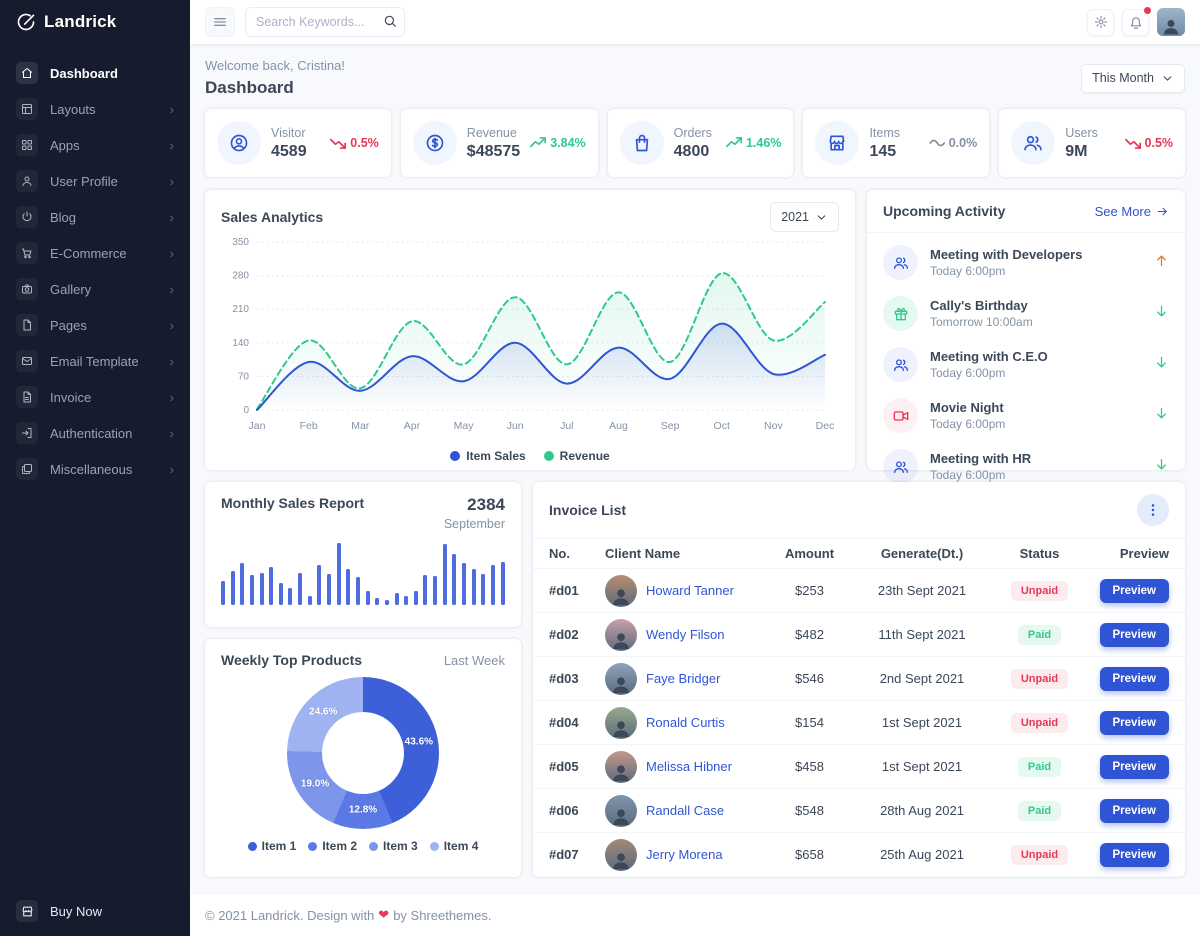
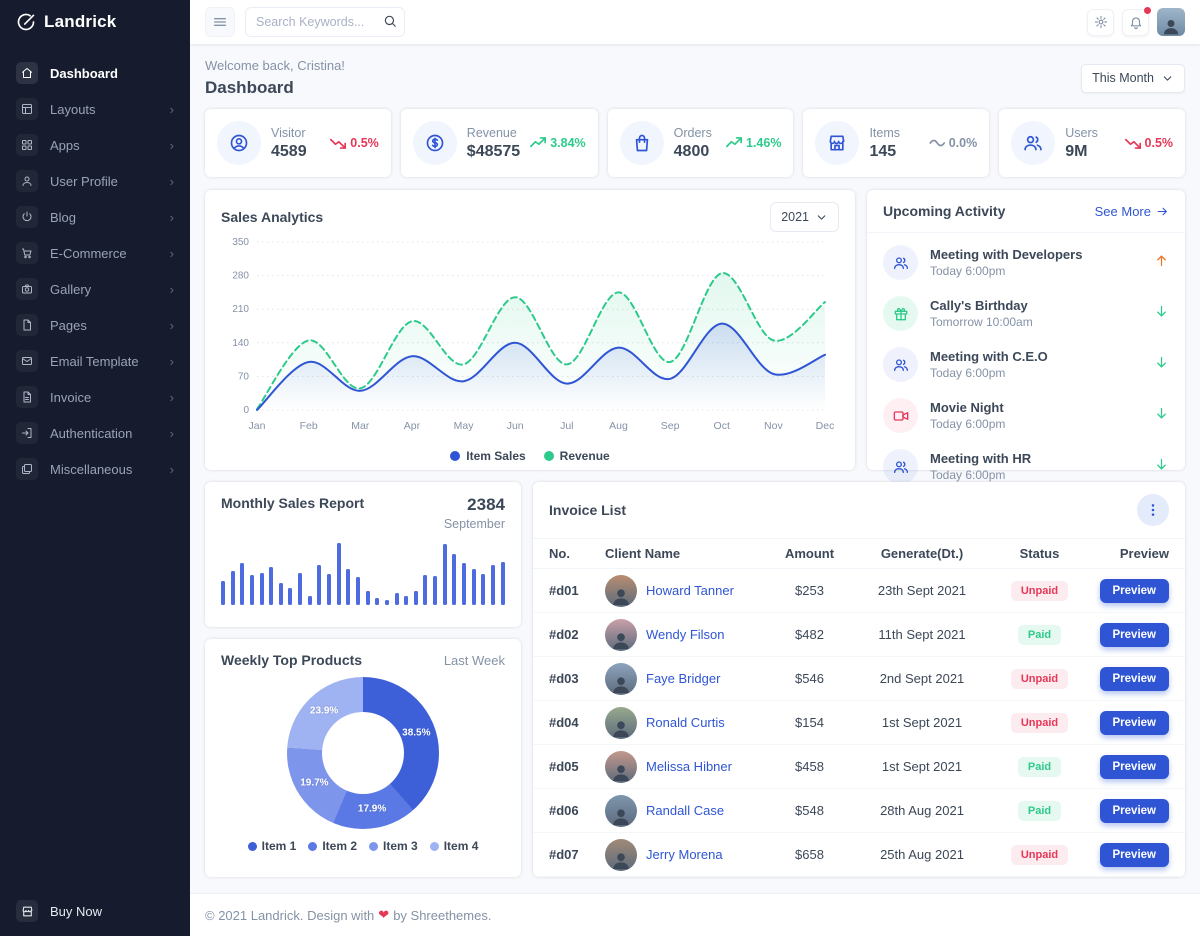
Weekly Top Products/Item 1: 43.6% -> 38.5%
Weekly Top Products/Item 2: 12.8% -> 17.9%
Weekly Top Products/Item 3: 19.0% -> 19.7%
Weekly Top Products/Item 4: 24.6% -> 23.9%
